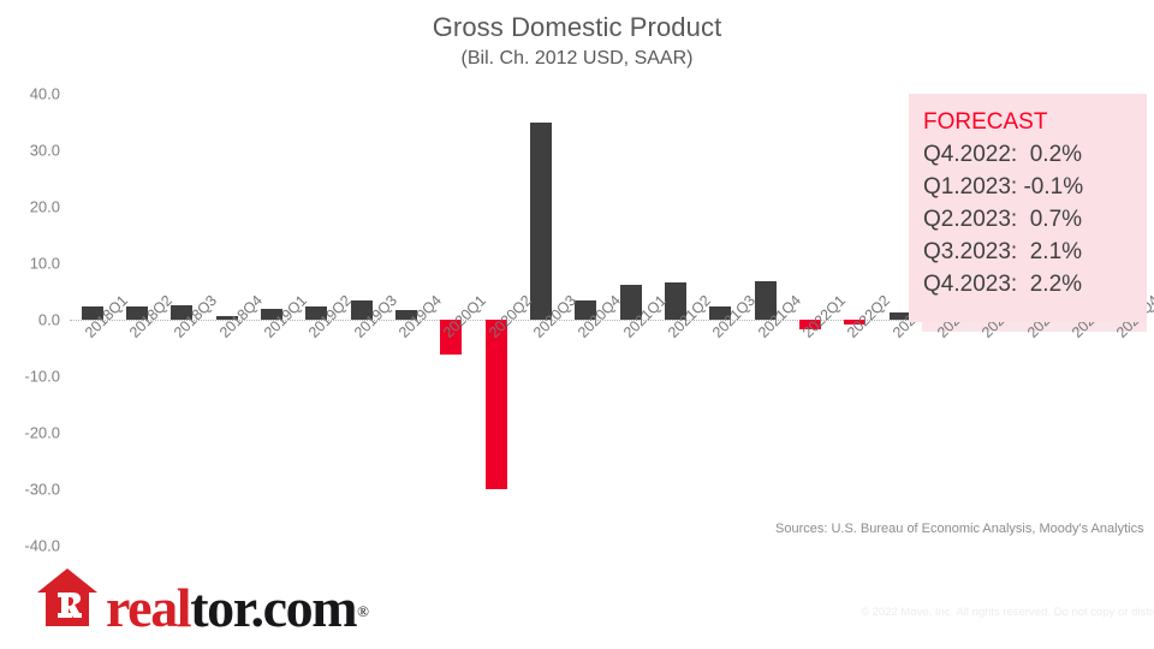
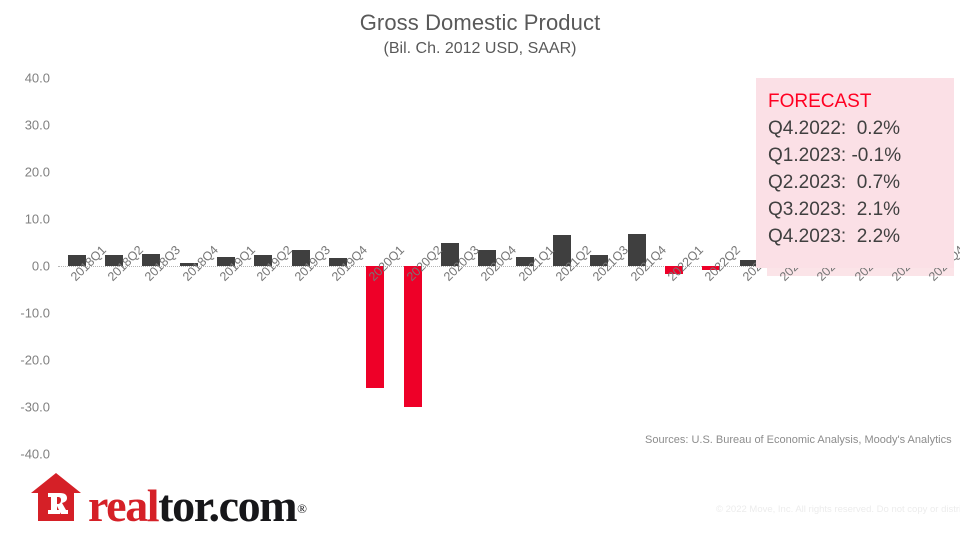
2020Q1: -6 -> -26
2020Q3: 35 -> 5
2021Q1: 6 -> 2
